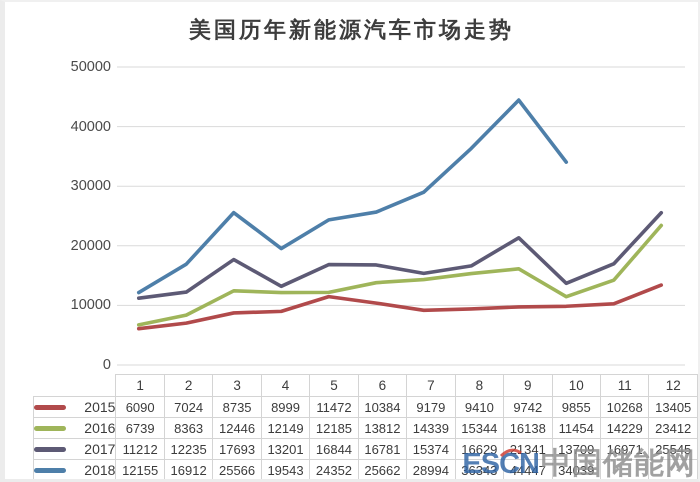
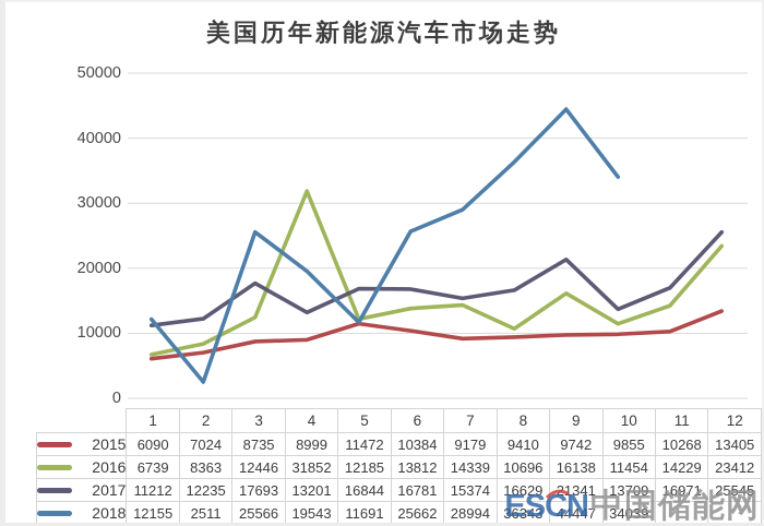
2018/2: 16912 -> 2511
2016/4: 12149 -> 31852
2018/5: 24352 -> 11691
2016/8: 15344 -> 10696
